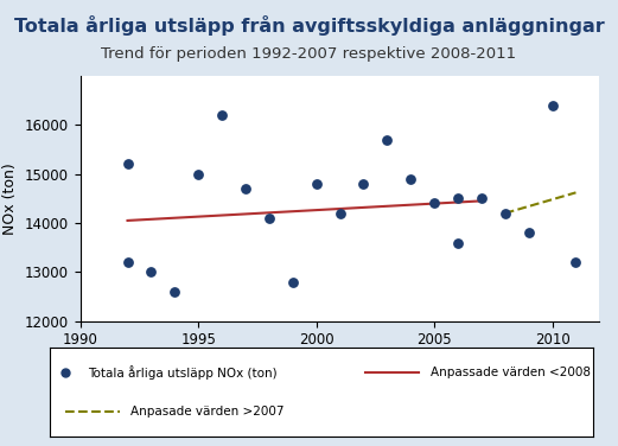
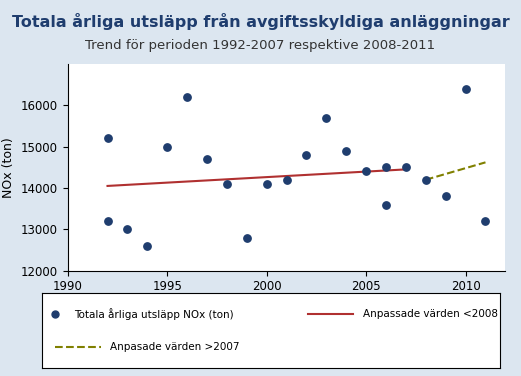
2000: 14800 -> 14100
